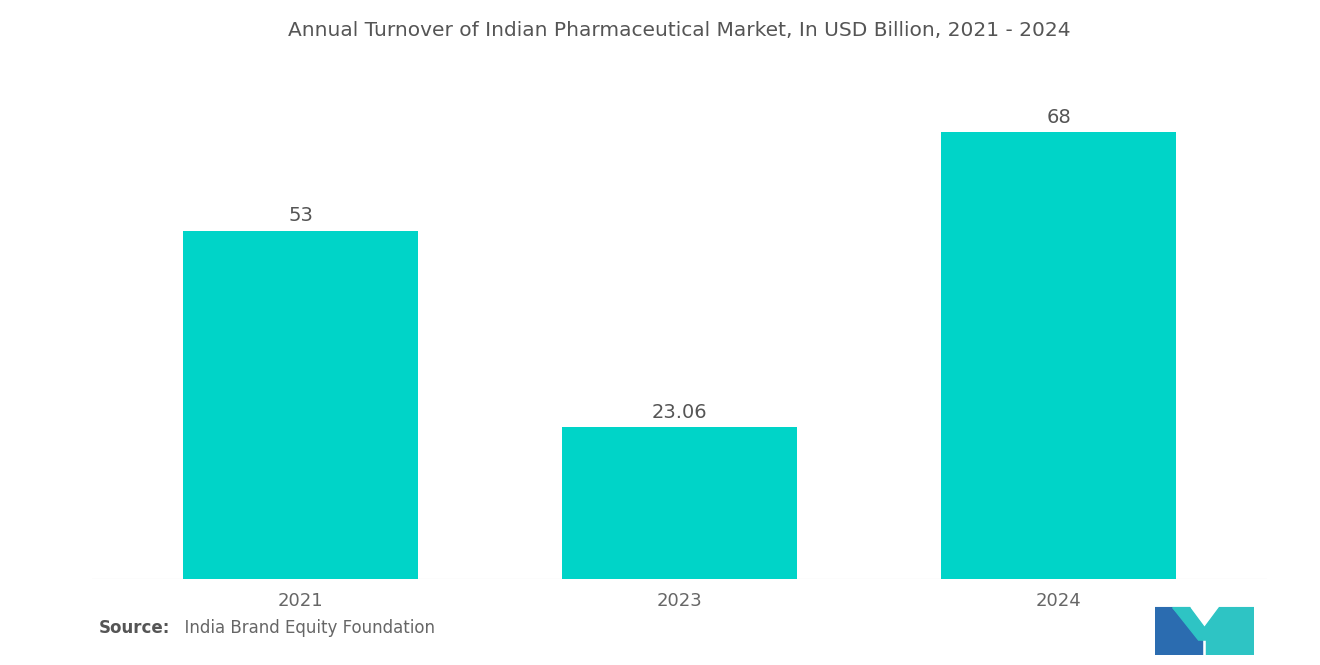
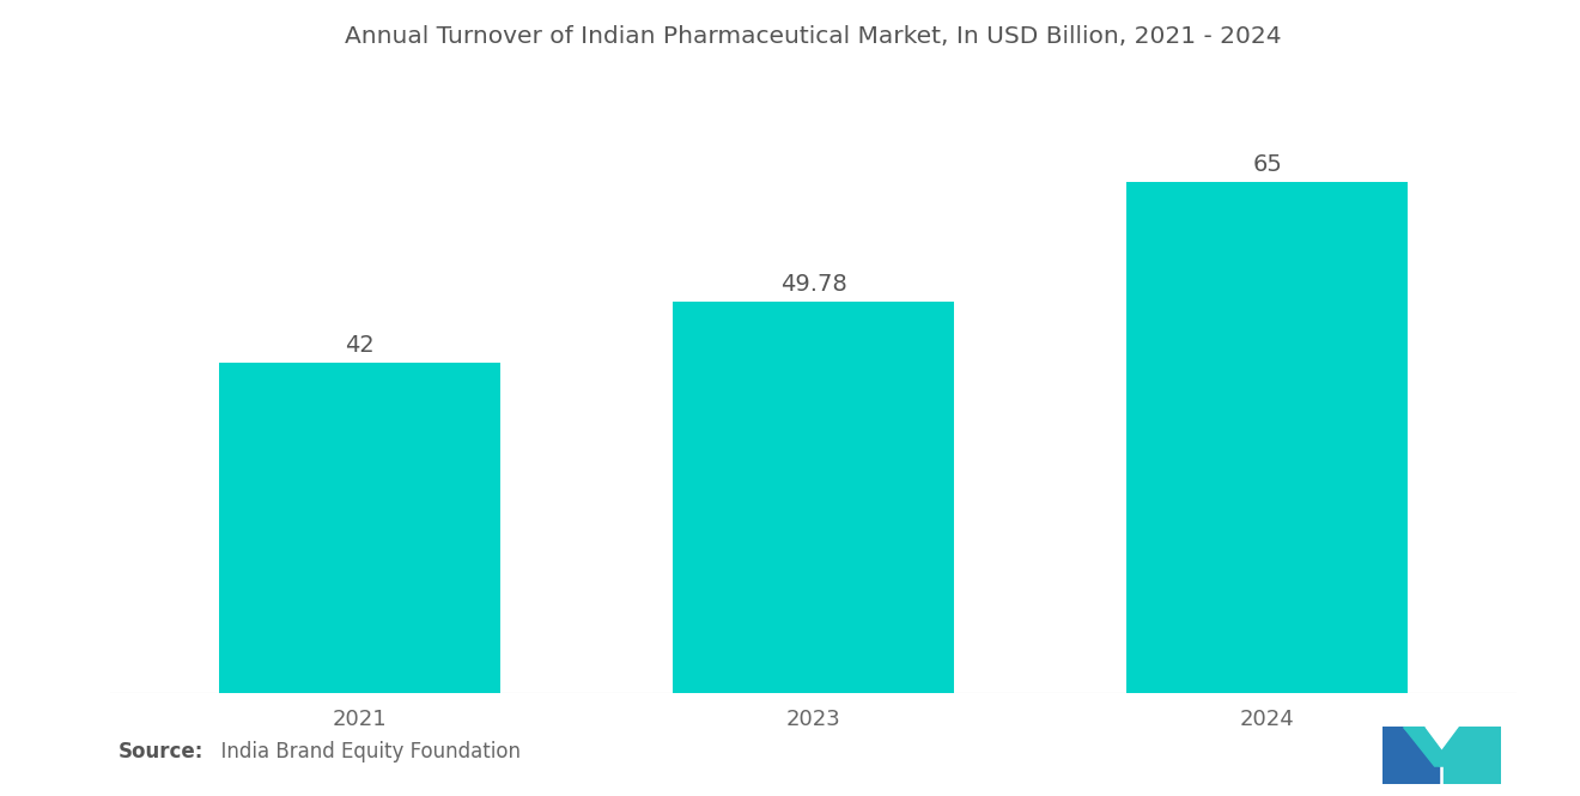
2021: 53 -> 42
2023: 23.06 -> 49.78
2024: 68 -> 65
